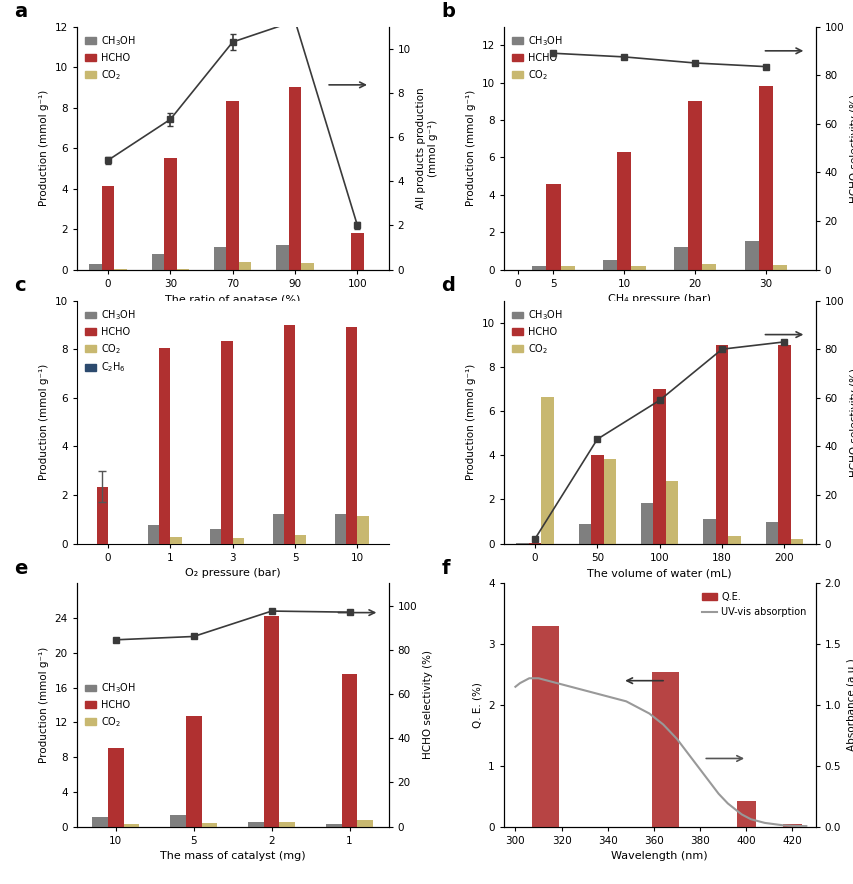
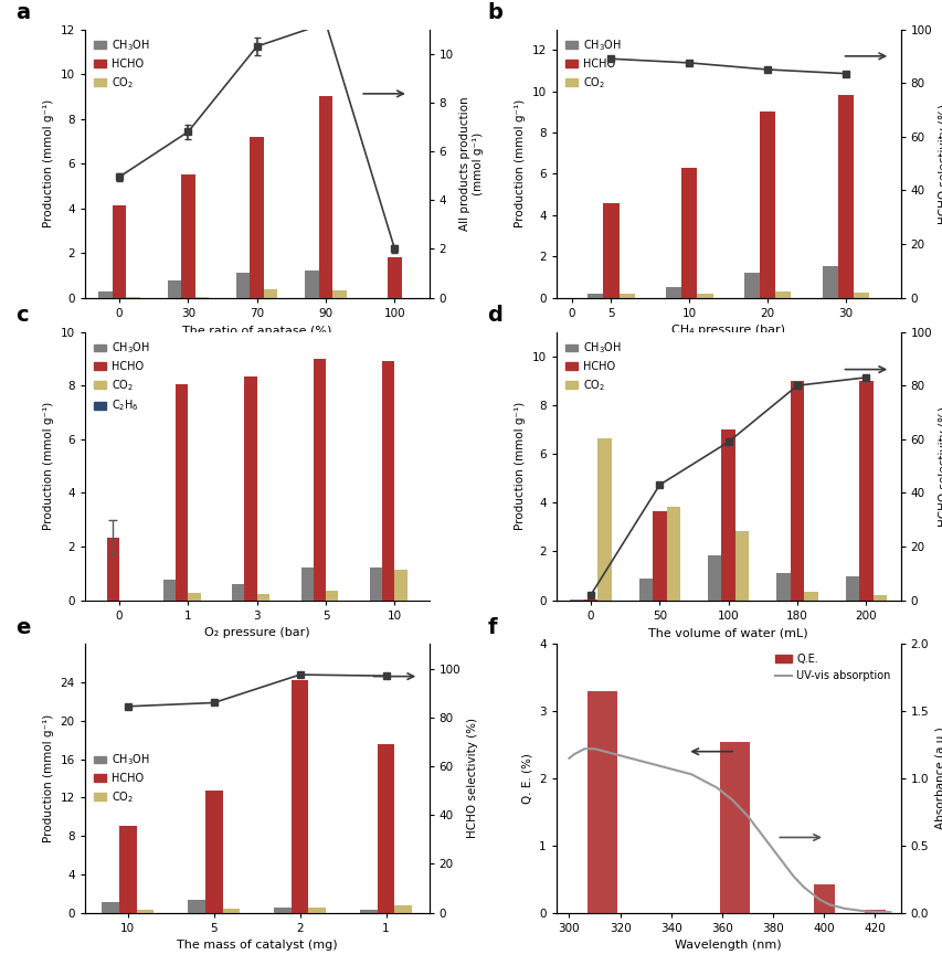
HCHO/70: 8.30 -> 7.20
HCHO/50: 4.00 -> 3.65
